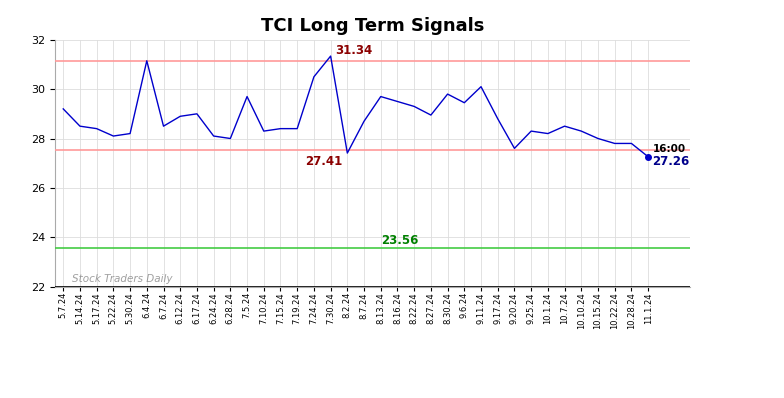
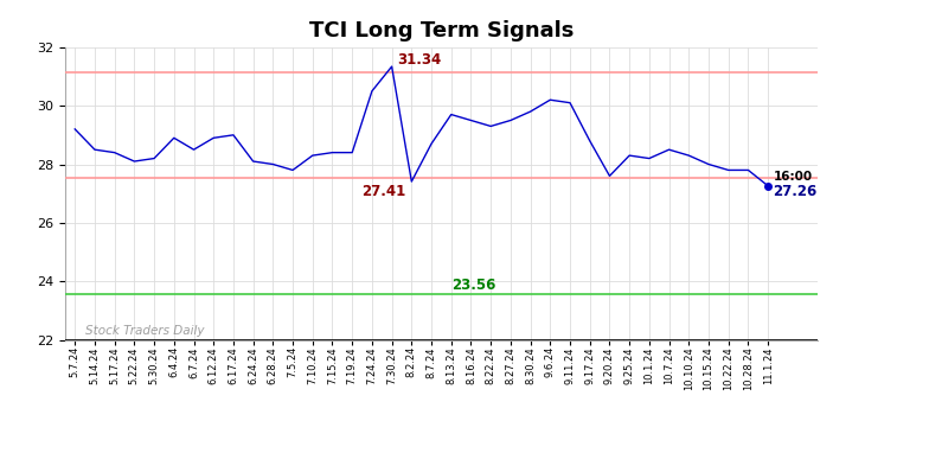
6.4.24: 31.15 -> 28.90
7.5.24: 29.70 -> 27.80
8.27.24: 28.95 -> 29.50
9.6.24: 29.45 -> 30.20
